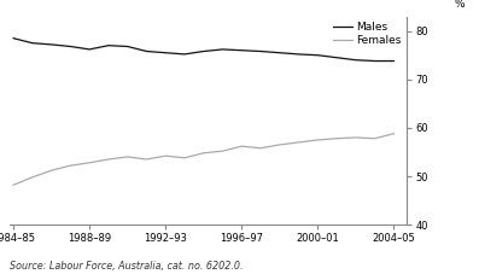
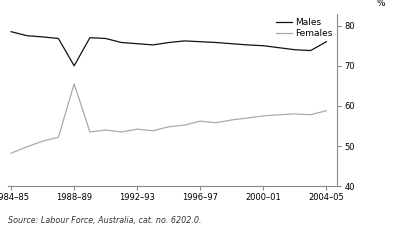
Males/1988–89: 76.2 -> 70.0
Females/1988–89: 52.8 -> 65.5
Males/2004–05: 73.8 -> 76.0
